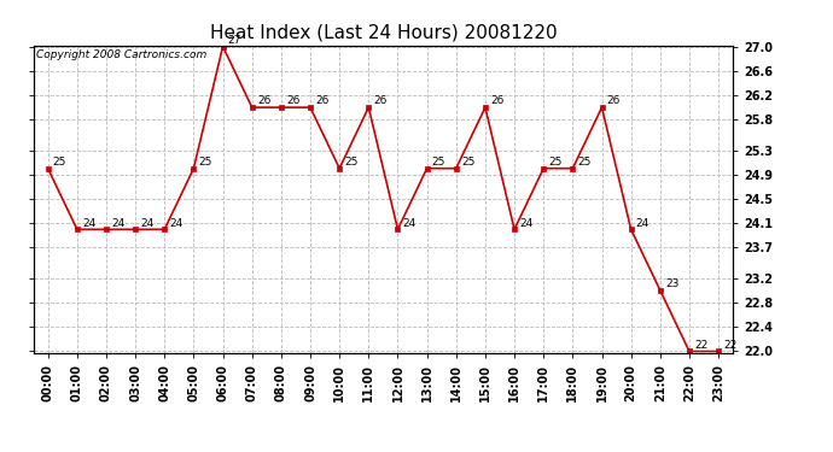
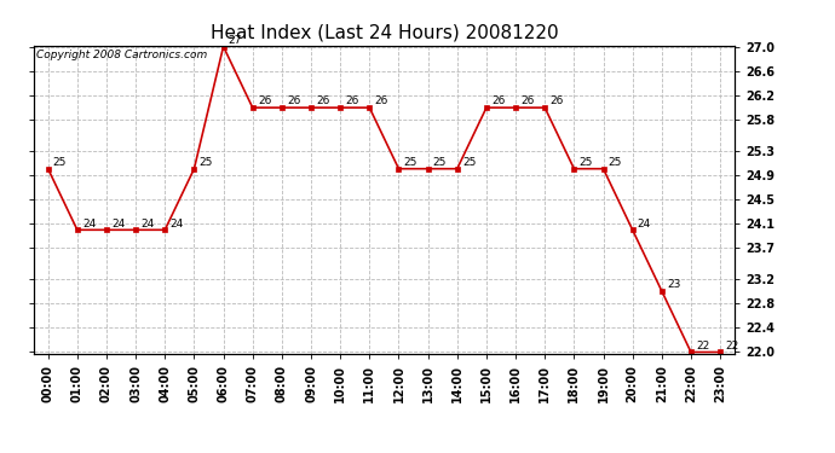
10:00: 25 -> 26
12:00: 24 -> 25
16:00: 24 -> 26
17:00: 25 -> 26
19:00: 26 -> 25
